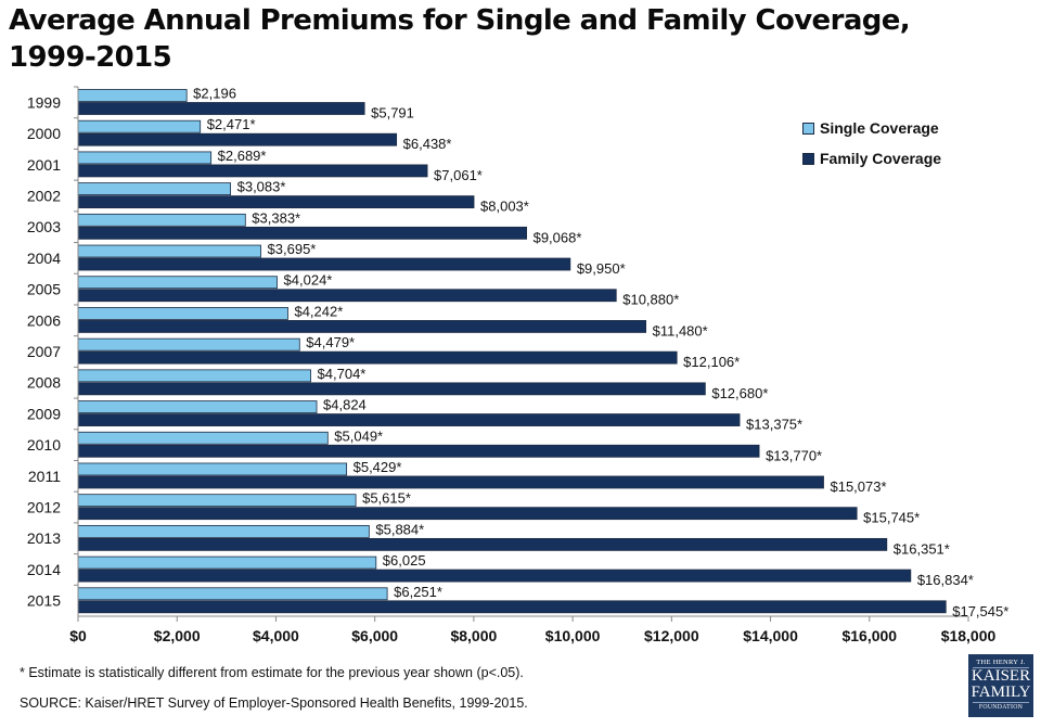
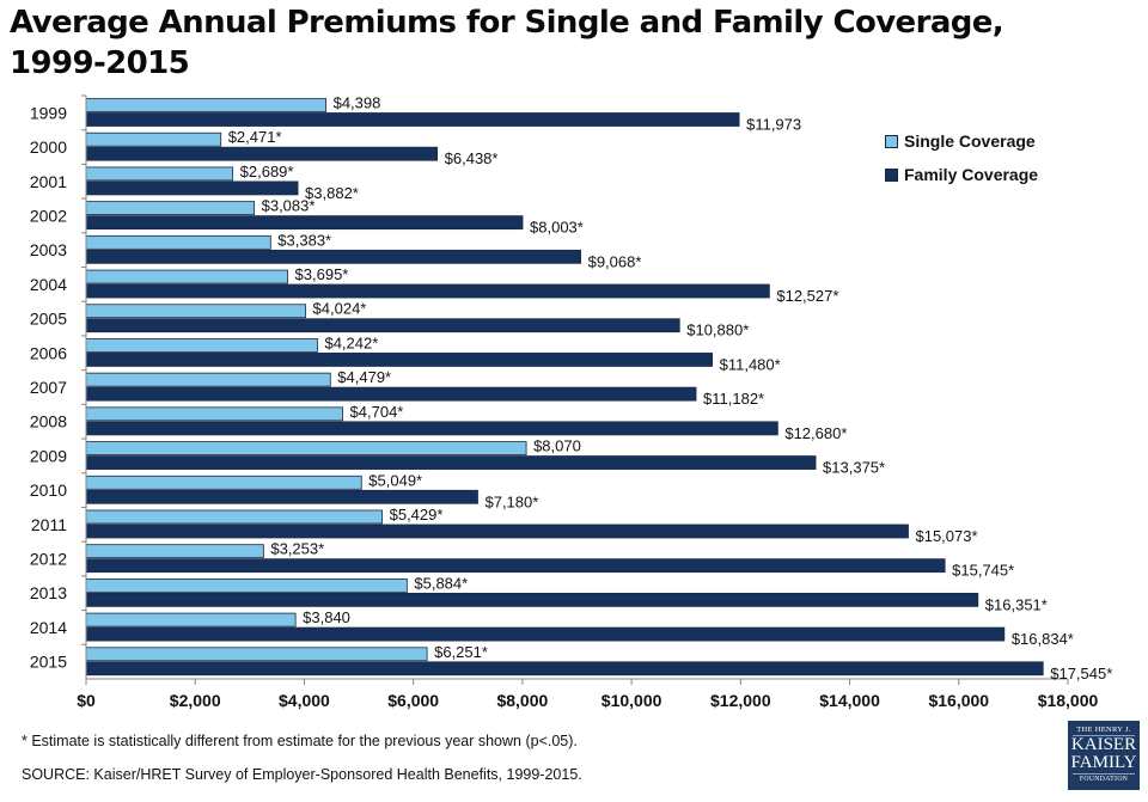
Single Coverage/1999: $2,196 -> $4,398
Family Coverage/1999: $5,791 -> $11,973
Family Coverage/2001: 7,061 -> 3,882
Family Coverage/2004: 9,950 -> 12,527
Family Coverage/2007: 12,106 -> 11,182
Single Coverage/2009: $4,824 -> $8,070
Family Coverage/2010: 13,770 -> 7,180
Single Coverage/2012: 5,615 -> 3,253
Single Coverage/2014: $6,025 -> $3,840
